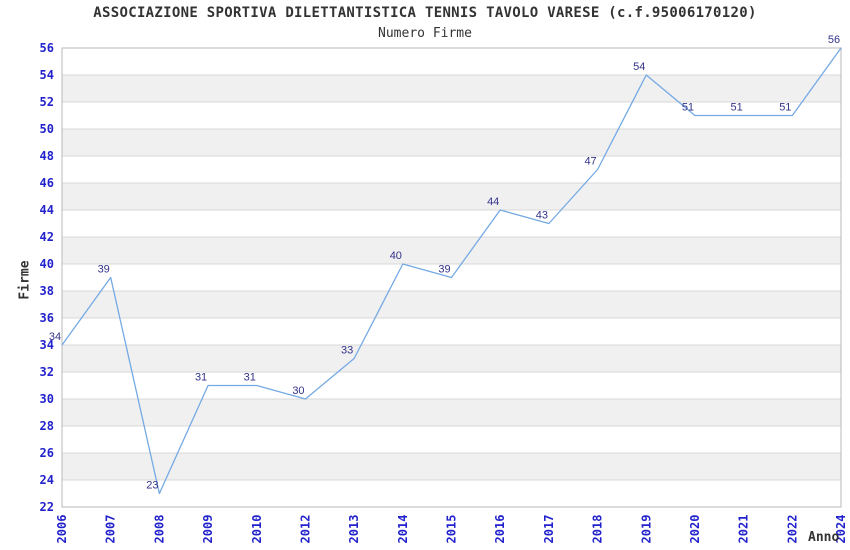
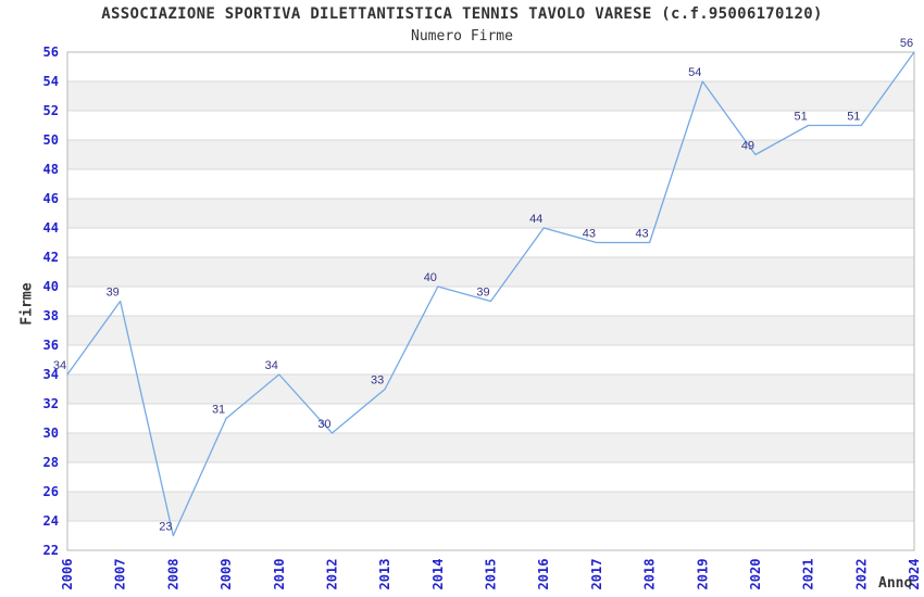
2010: 31 -> 34
2018: 47 -> 43
2020: 51 -> 49
